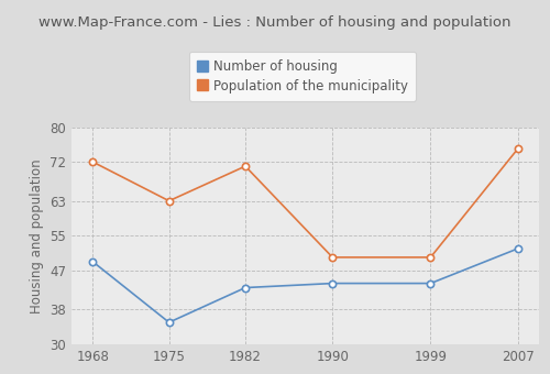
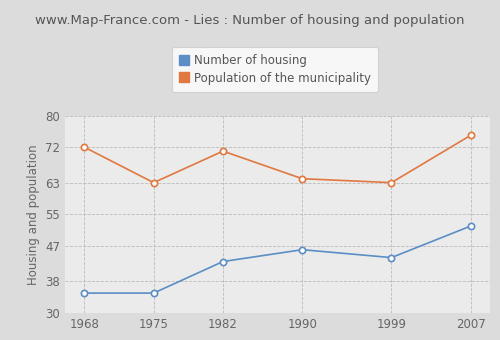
Number of housing/1968: 49 -> 35
Number of housing/1990: 44 -> 46
Population of the municipality/1990: 50 -> 64
Population of the municipality/1999: 50 -> 63
